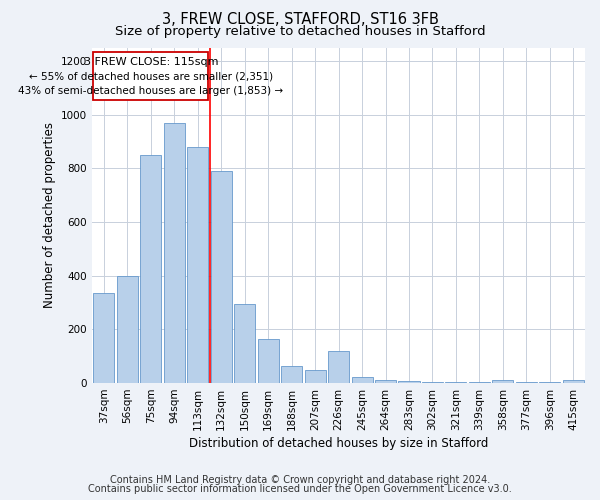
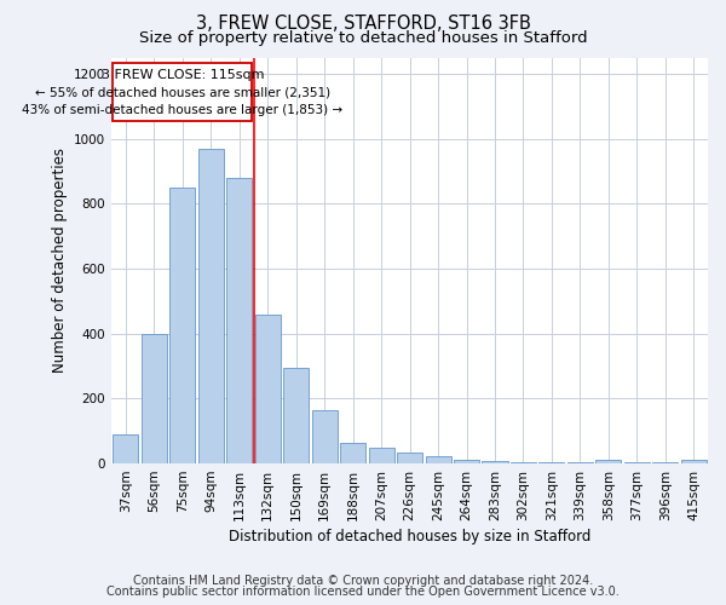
37sqm: 335 -> 90
132sqm: 790 -> 460
226sqm: 120 -> 32
